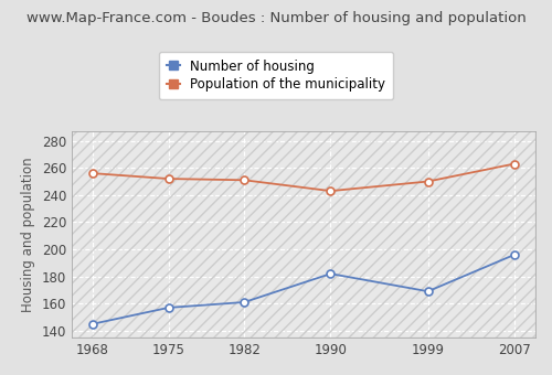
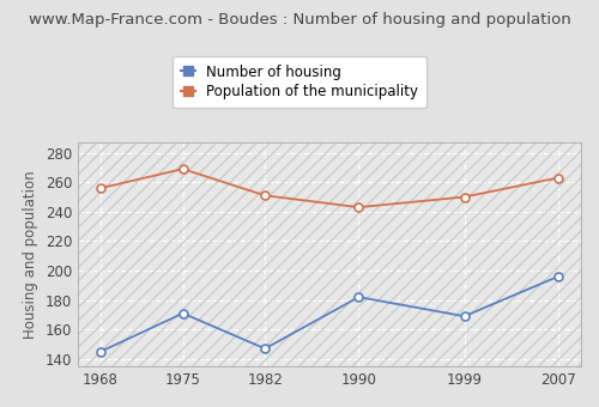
Number of housing/1975: 157 -> 171
Population of the municipality/1975: 252 -> 269
Number of housing/1982: 161 -> 147
